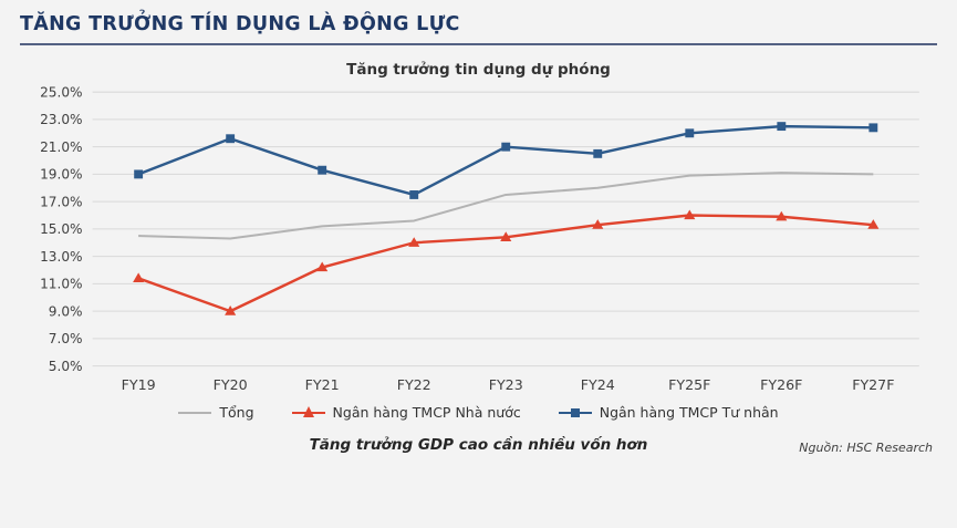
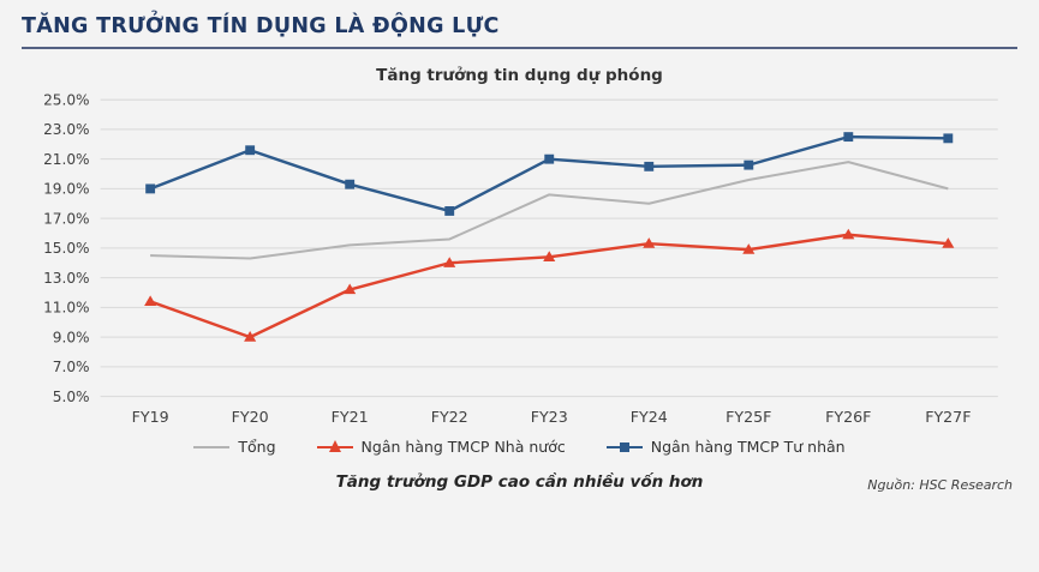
Tổng/FY23: 17.5% -> 18.6%
Tổng/FY25F: 18.9% -> 19.6%
Ngân hàng TMCP Nhà nước/FY25F: 16.0% -> 14.9%
Ngân hàng TMCP Tư nhân/FY25F: 22.0% -> 20.6%
Tổng/FY26F: 19.1% -> 20.8%
